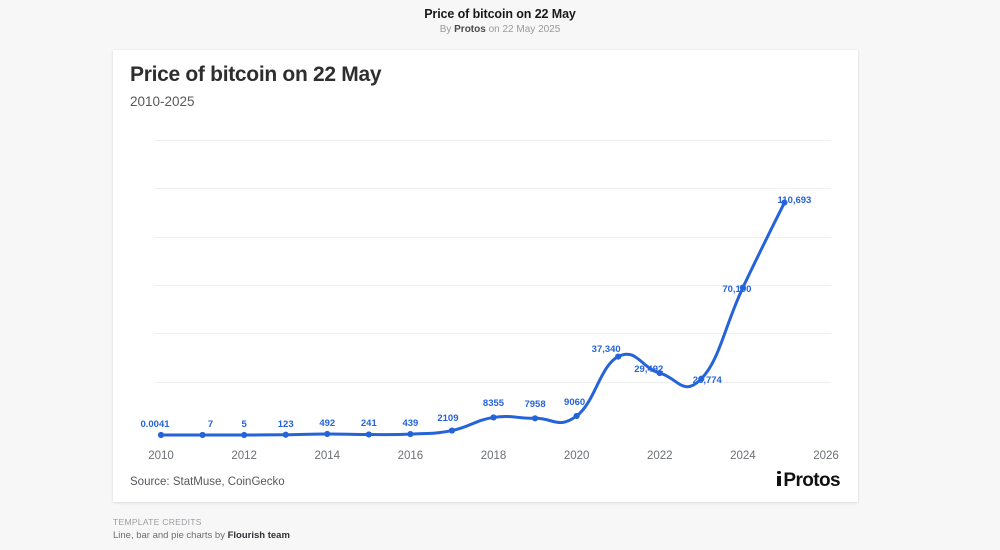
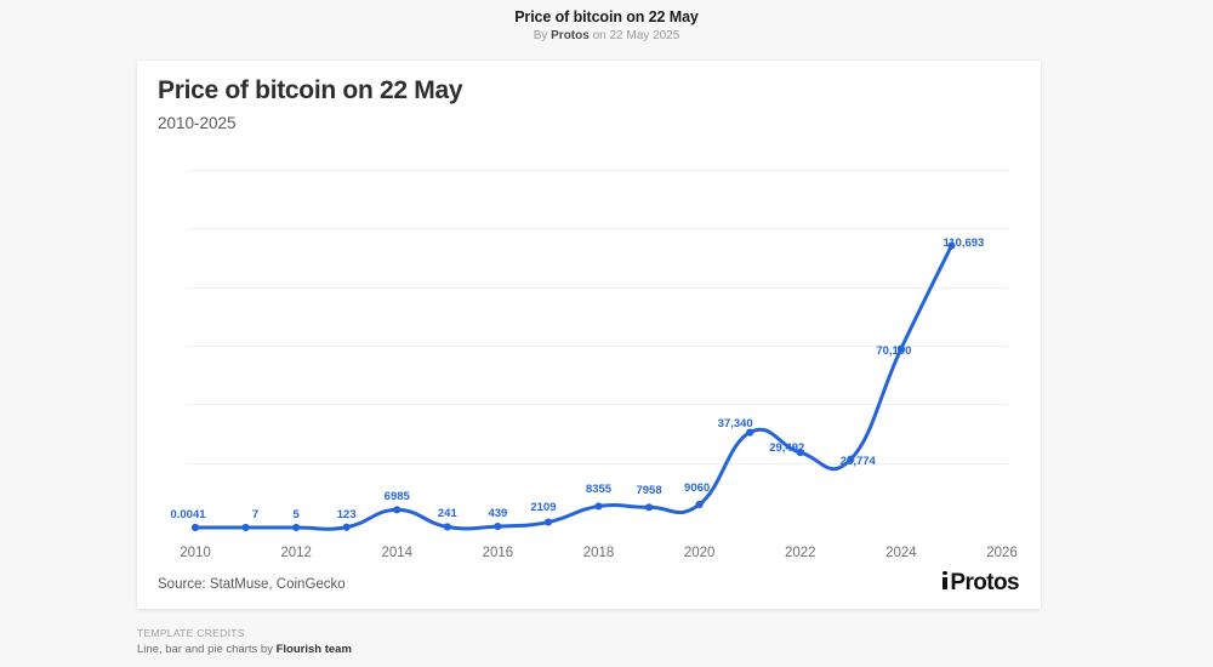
2014: 492 -> 6985
